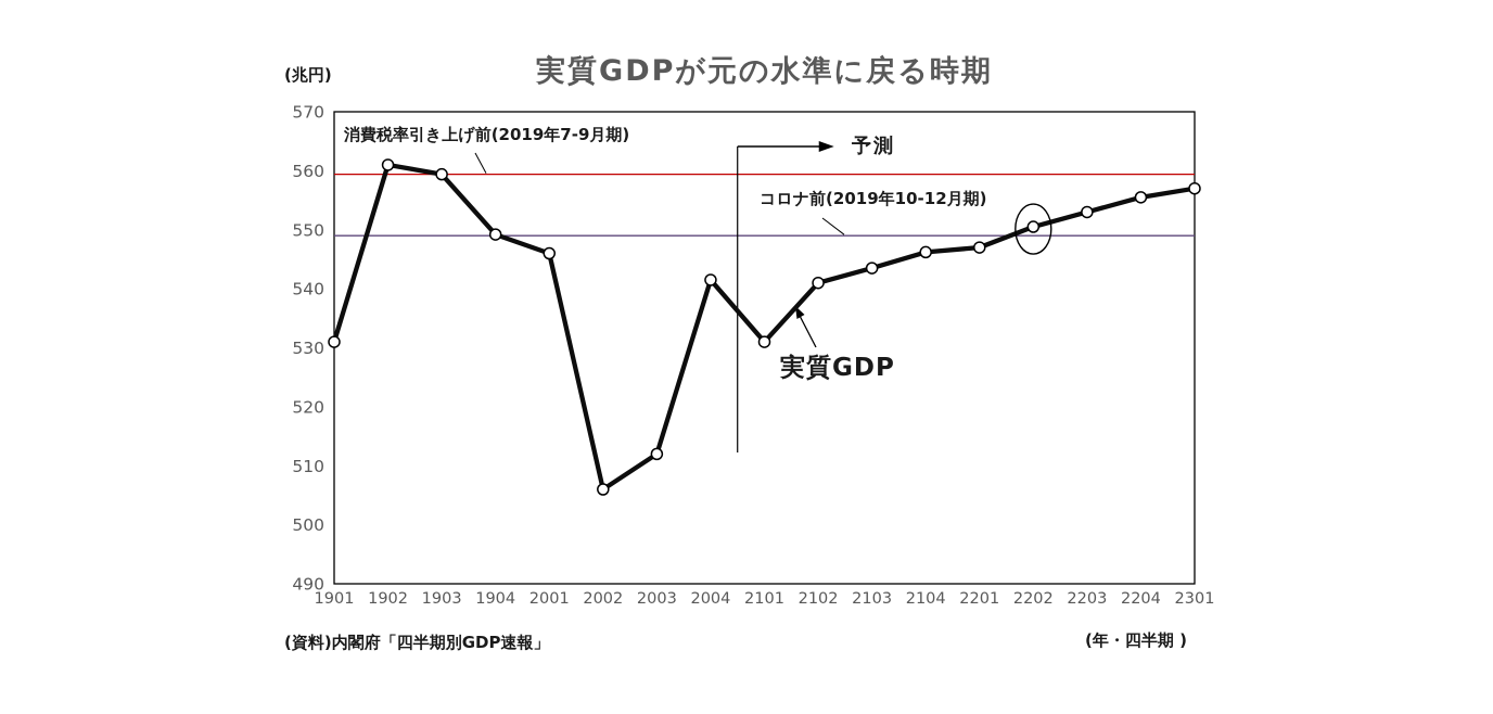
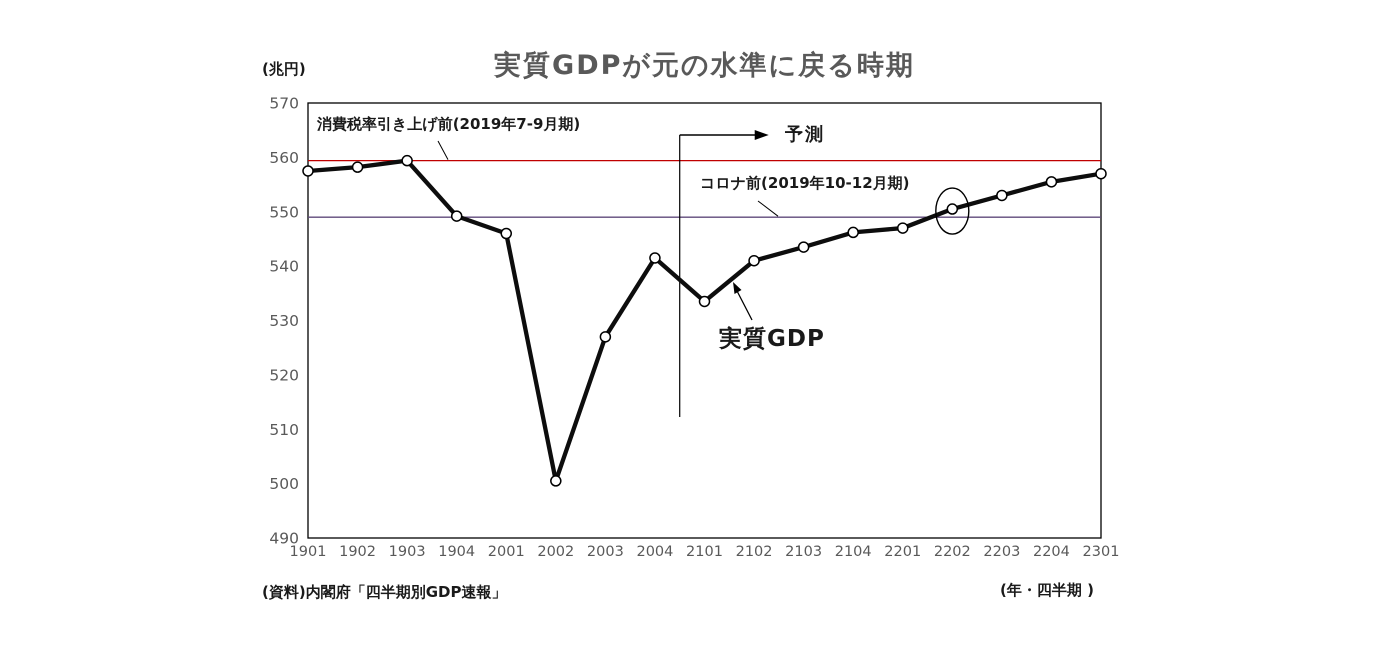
1901: 531 -> 558
1902: 561 -> 558
2002: 506 -> 500
2003: 512 -> 527
2101: 531 -> 534
